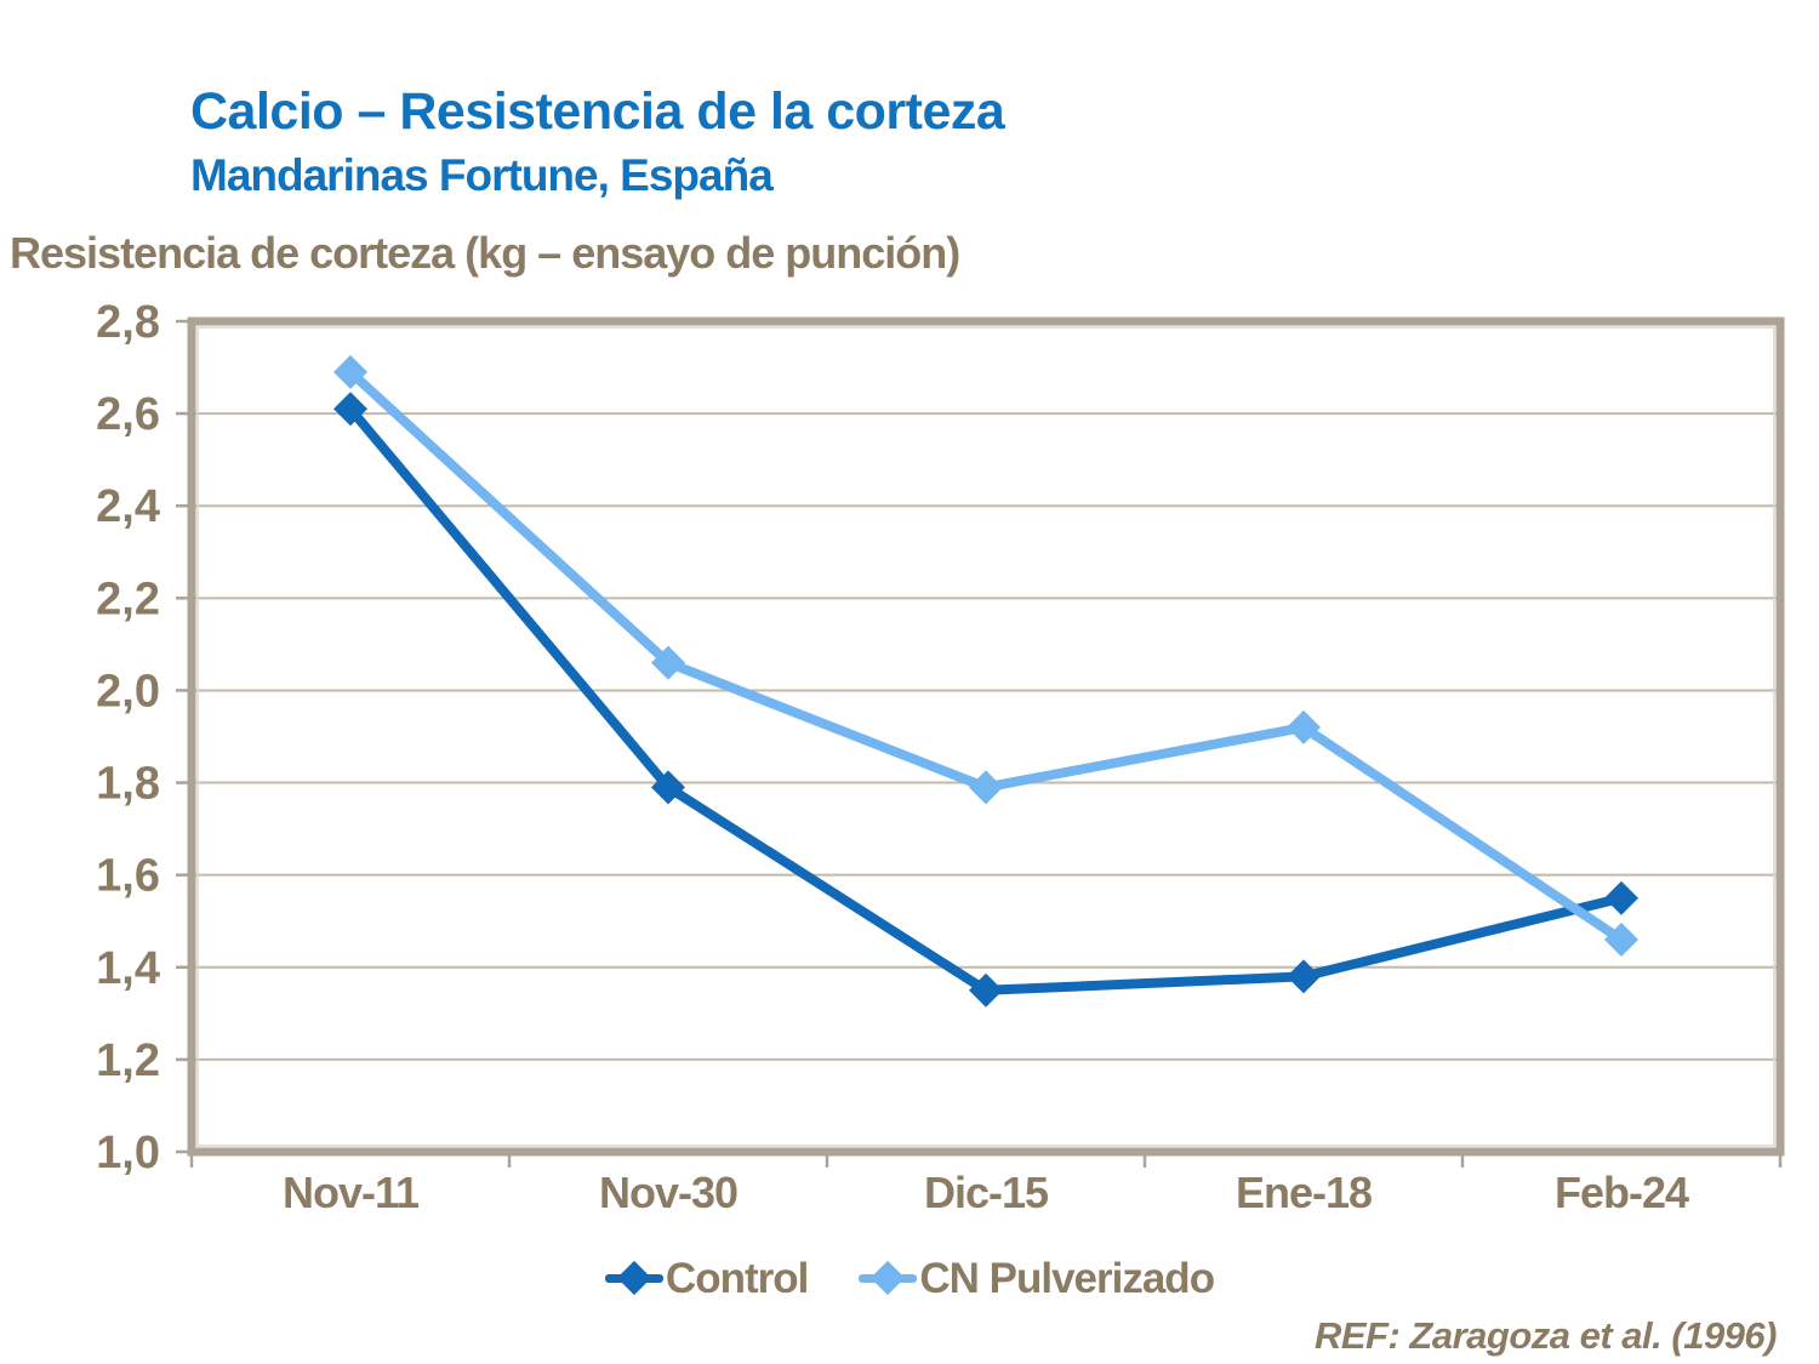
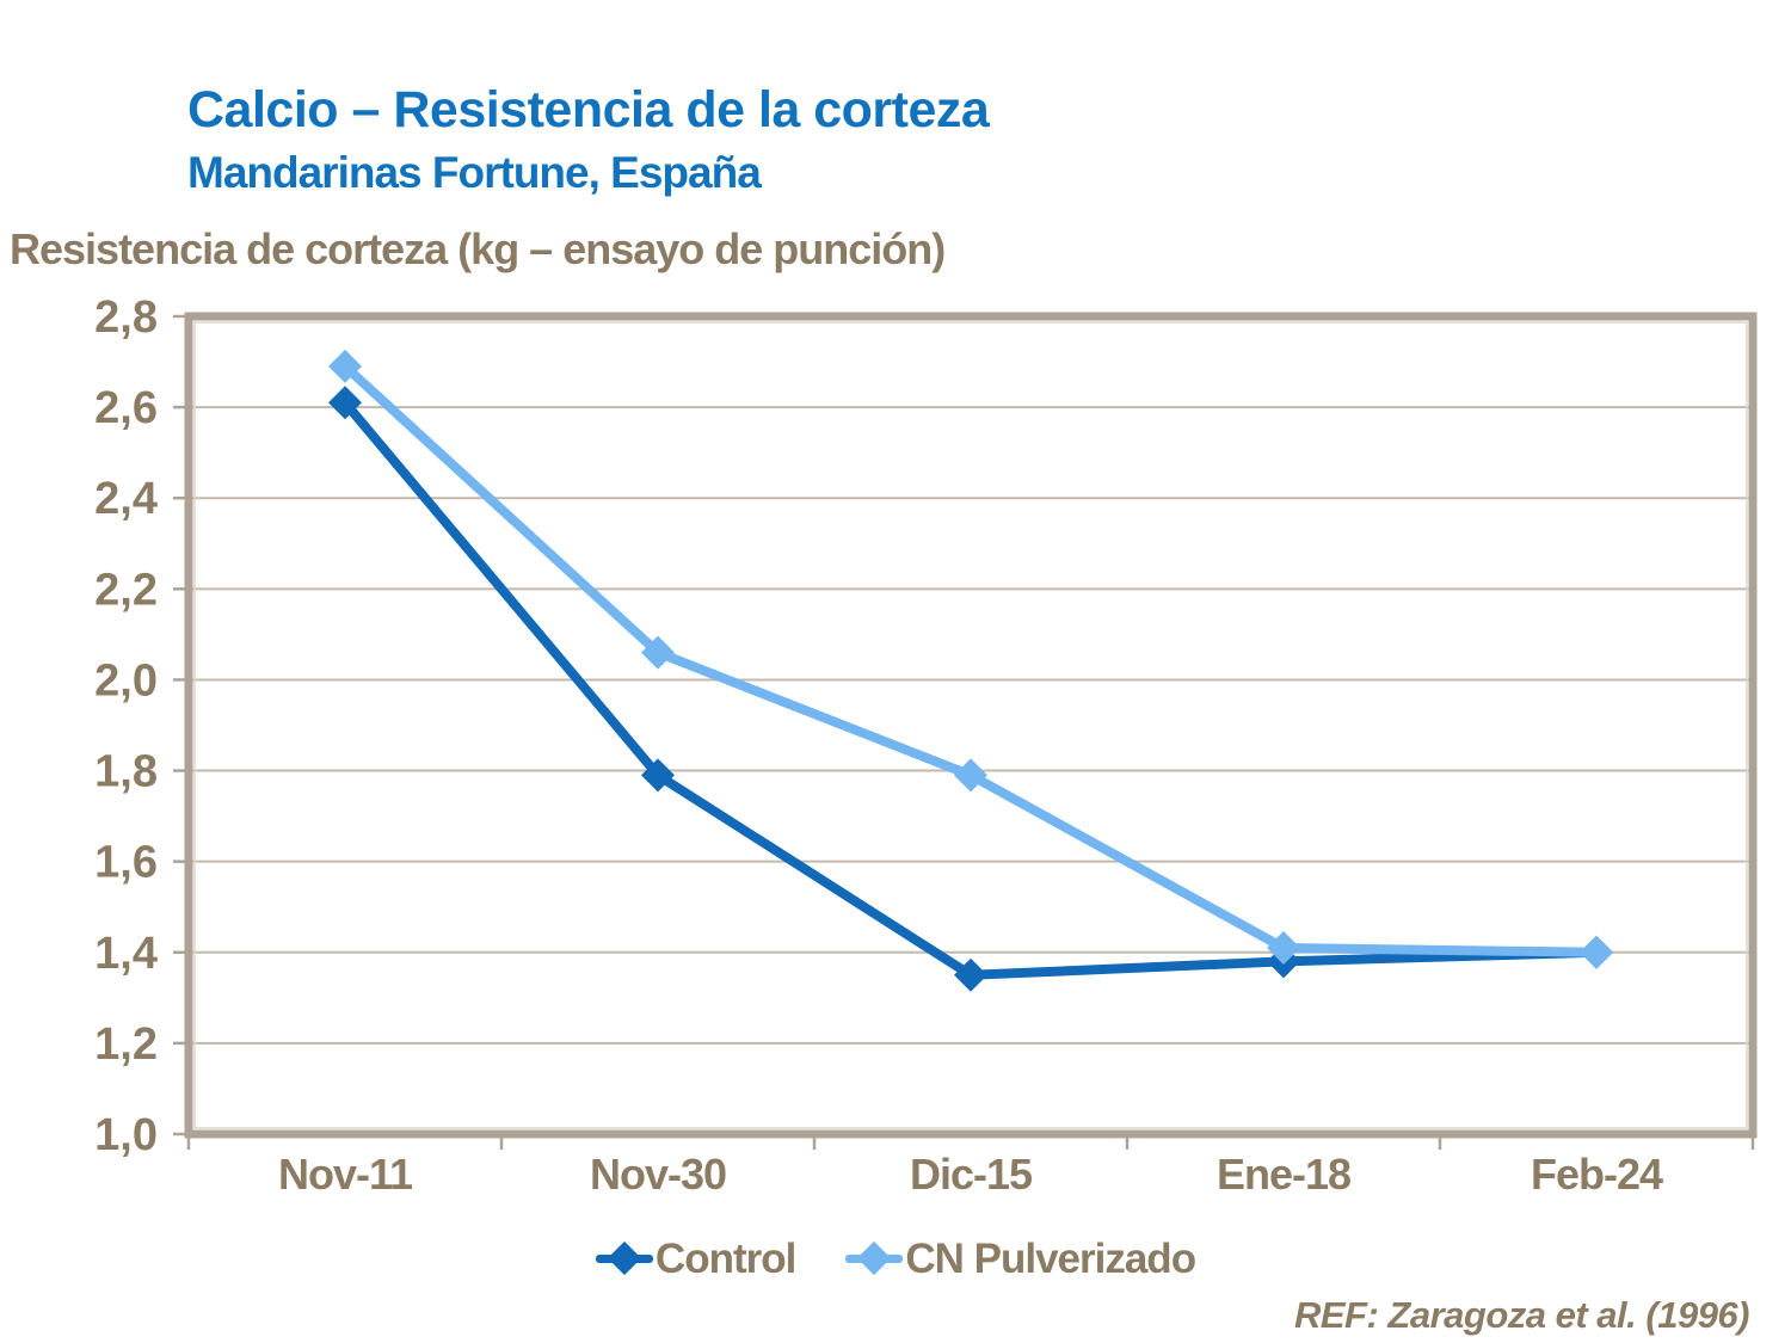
CN Pulverizado/Ene-18: 1,92 -> 1,41
Control/Feb-24: 1,55 -> 1,40
CN Pulverizado/Feb-24: 1,46 -> 1,40
